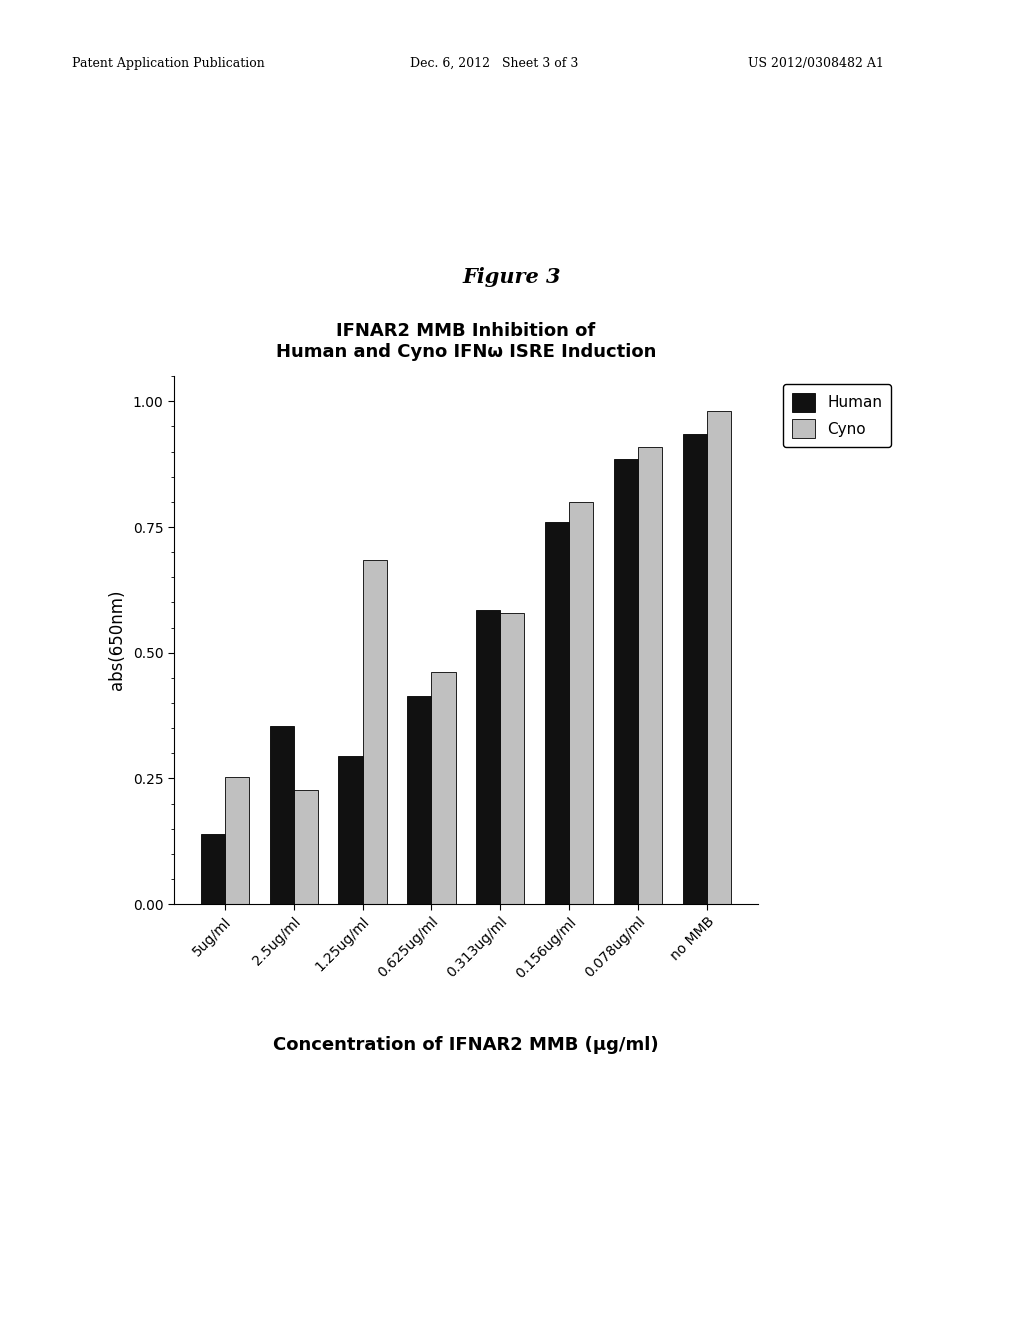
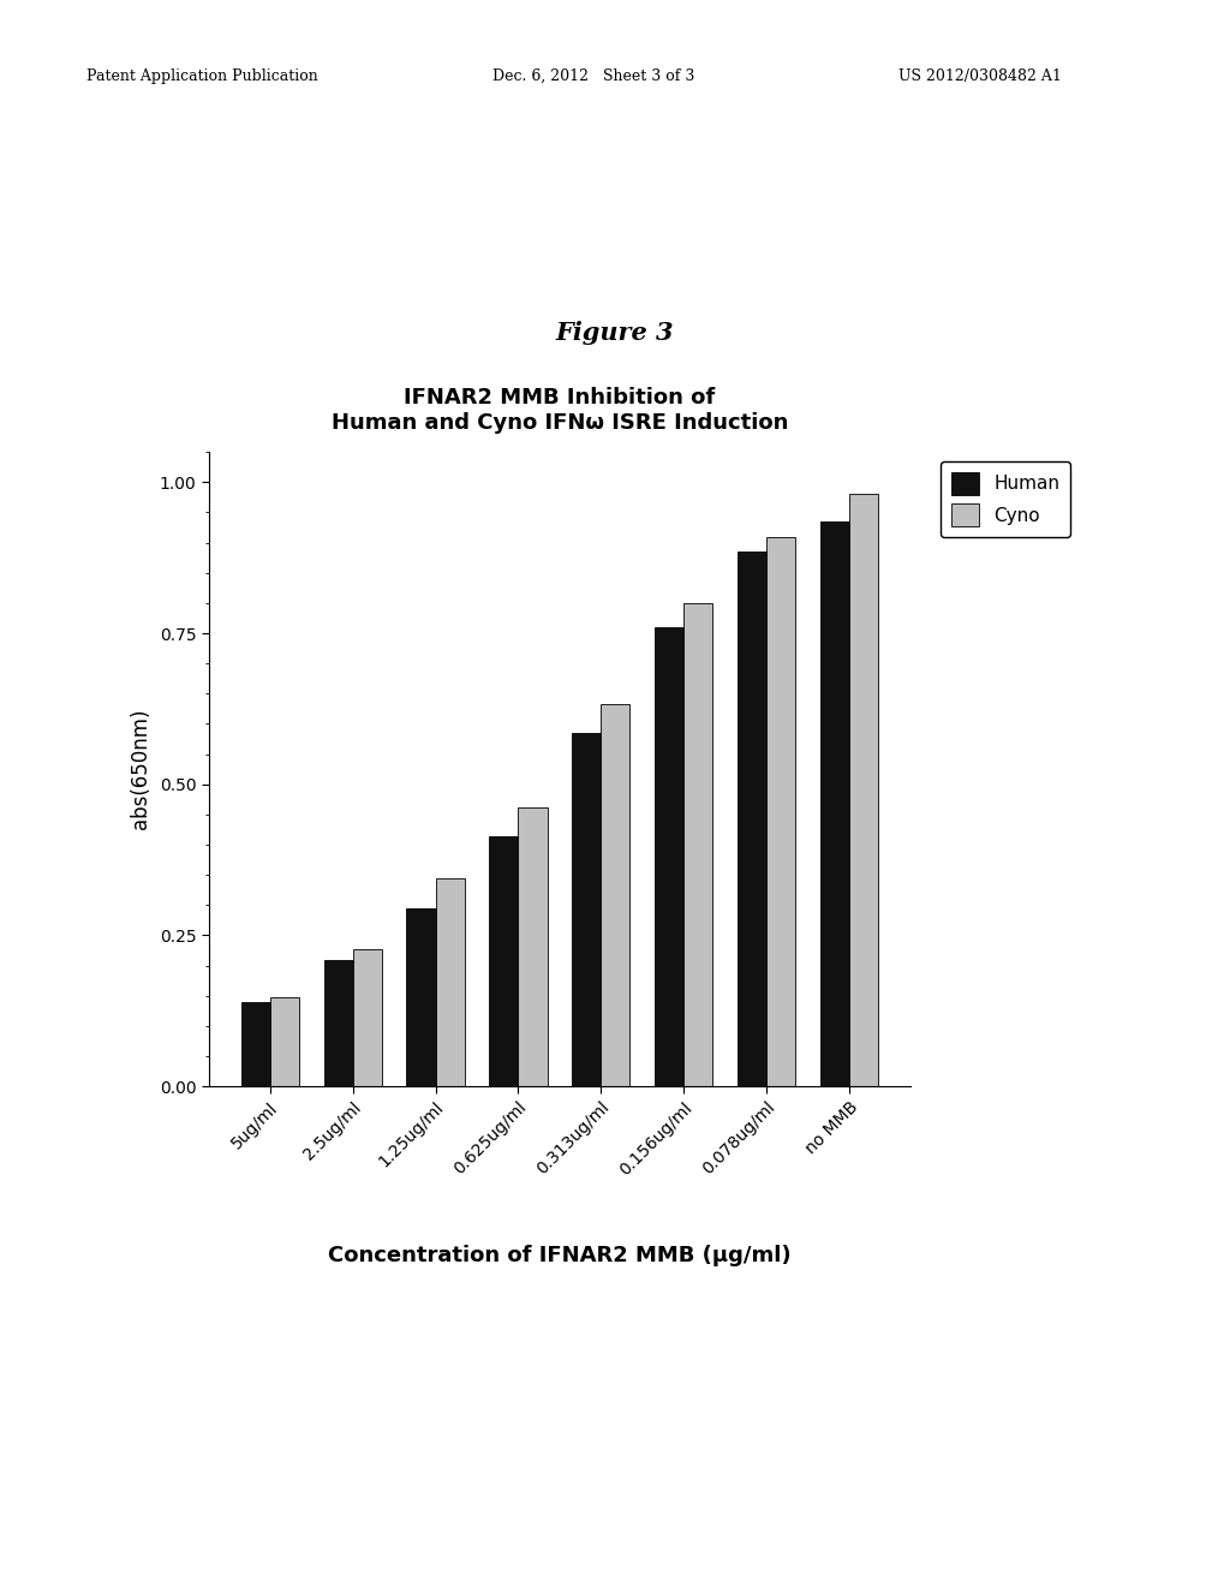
Cyno/5ug/ml: 0.252 -> 0.148
Human/2.5ug/ml: 0.354 -> 0.210
Cyno/1.25ug/ml: 0.684 -> 0.345
Cyno/0.313ug/ml: 0.580 -> 0.632
